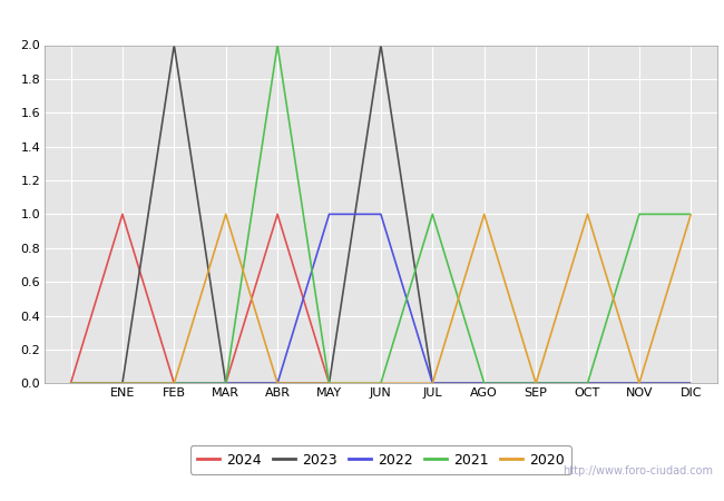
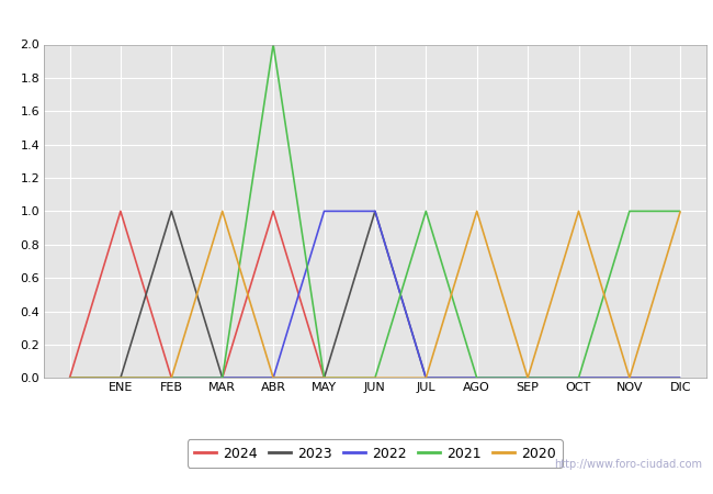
2023/FEB: 2 -> 1
2023/JUN: 2 -> 1
